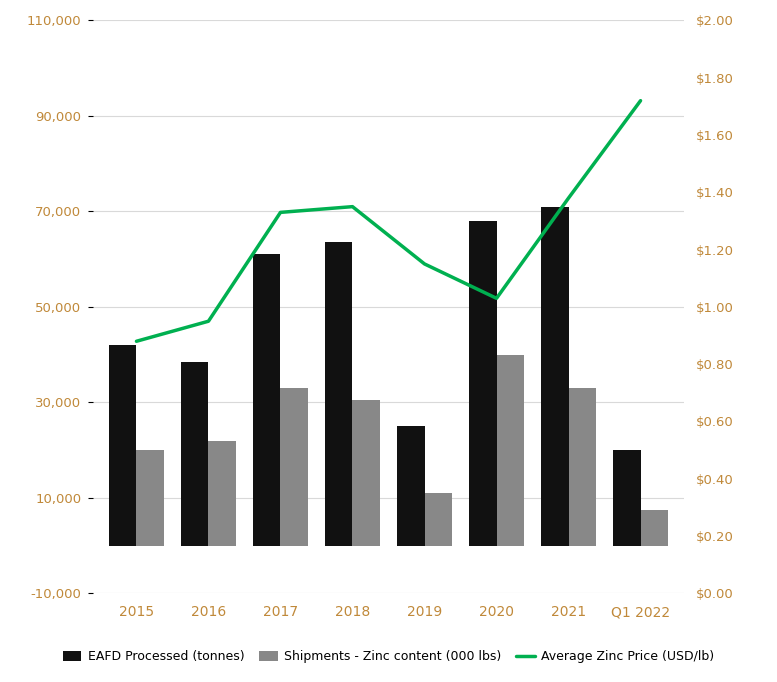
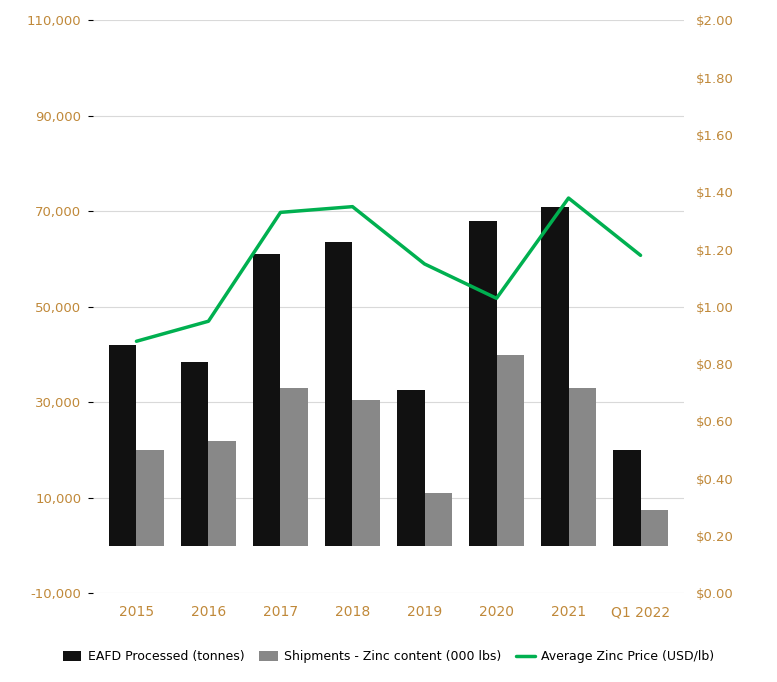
EAFD Processed (tonnes)/2019: 25,000 -> 32,500
Average Zinc Price (USD/lb)/Q1 2022: $1.72 -> $1.18
